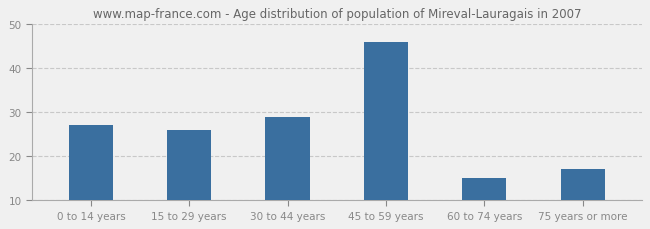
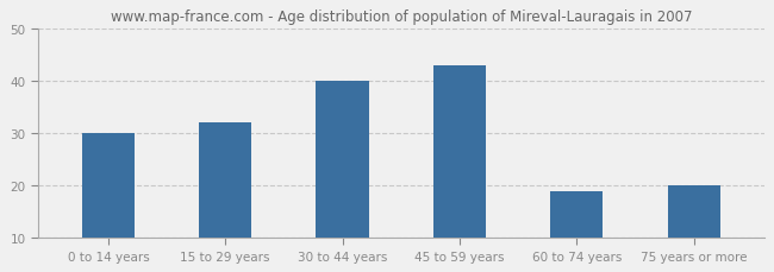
0 to 14 years: 27 -> 30
15 to 29 years: 26 -> 32
30 to 44 years: 29 -> 40
45 to 59 years: 46 -> 43
60 to 74 years: 15 -> 19
75 years or more: 17 -> 20
